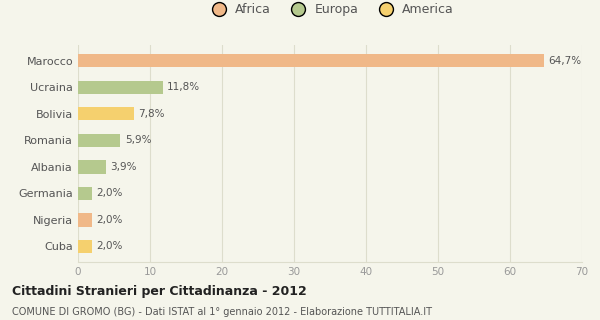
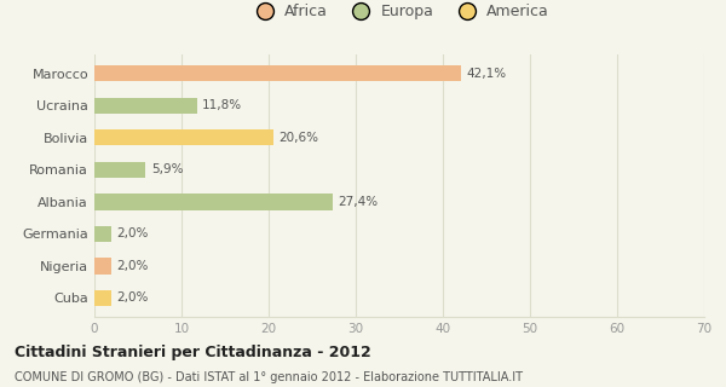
Marocco: 64,7% -> 42,1%
Bolivia: 7,8% -> 20,6%
Albania: 3,9% -> 27,4%
